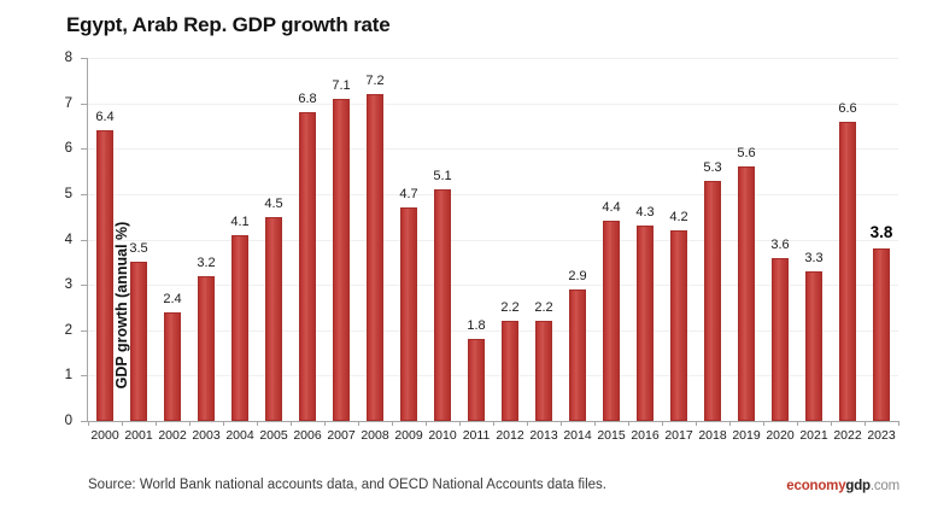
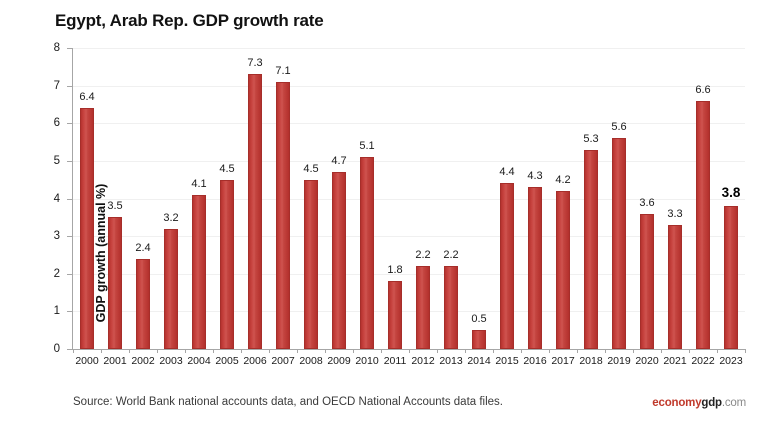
2006: 6.8 -> 7.3
2008: 7.2 -> 4.5
2014: 2.9 -> 0.5
